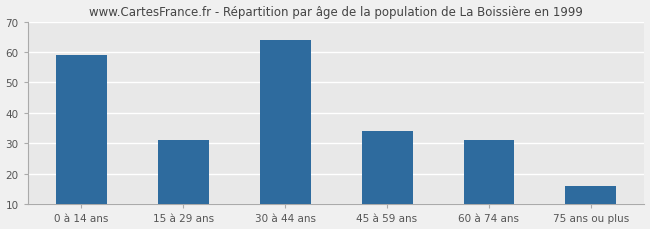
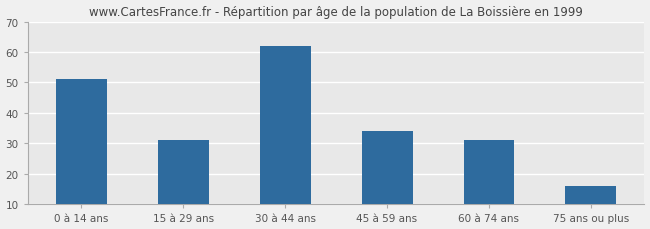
0 à 14 ans: 59 -> 51
30 à 44 ans: 64 -> 62
